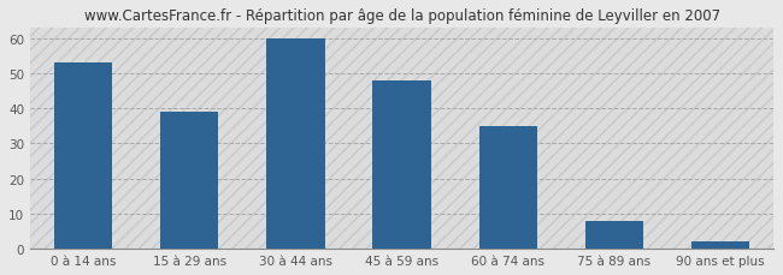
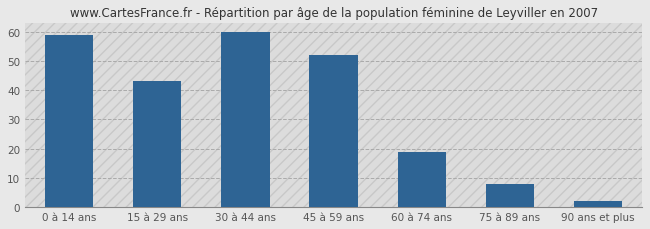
0 à 14 ans: 53 -> 59
15 à 29 ans: 39 -> 43
45 à 59 ans: 48 -> 52
60 à 74 ans: 35 -> 19
